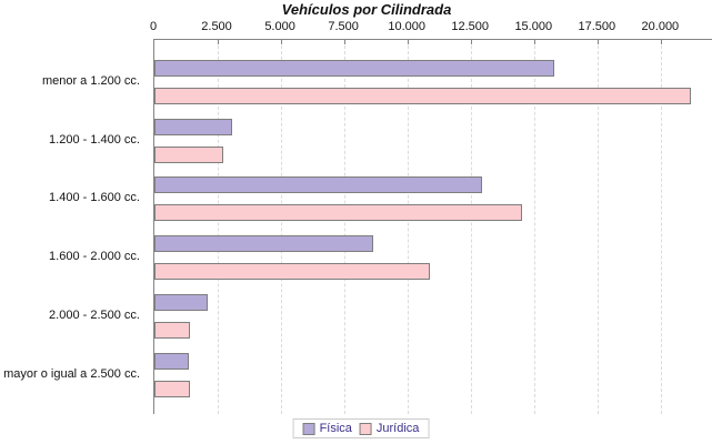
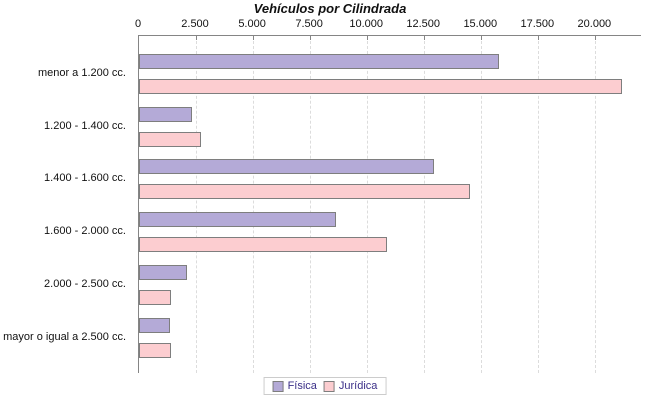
Física/1.200 - 1.400 cc.: 3000 -> 2200
